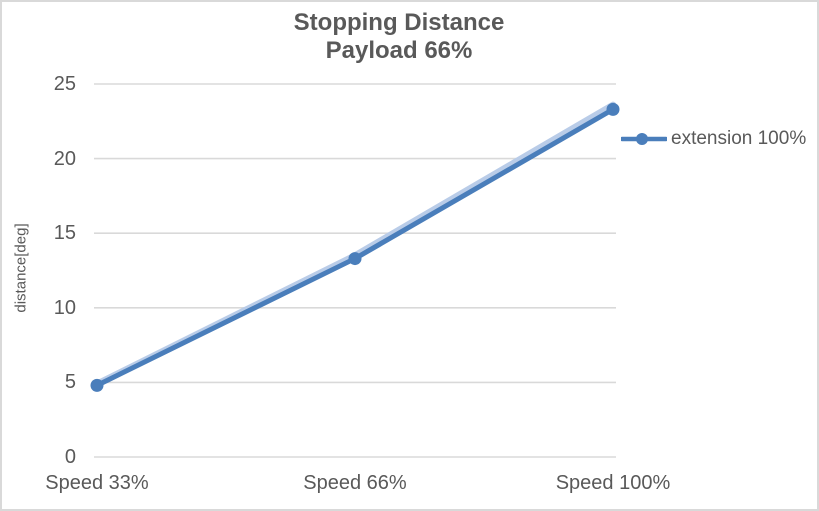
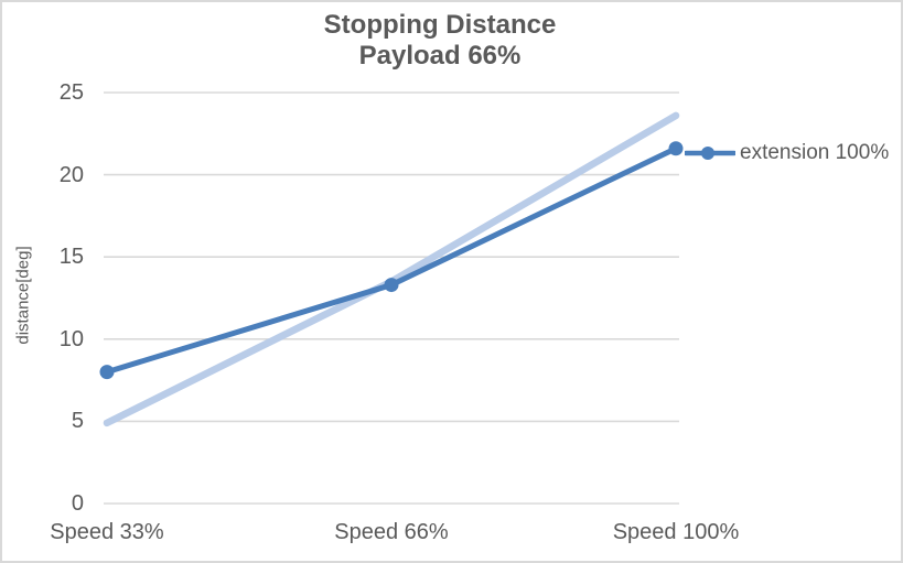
Speed 33%: 4.8 -> 8.0
Speed 100%: 23.3 -> 21.6
